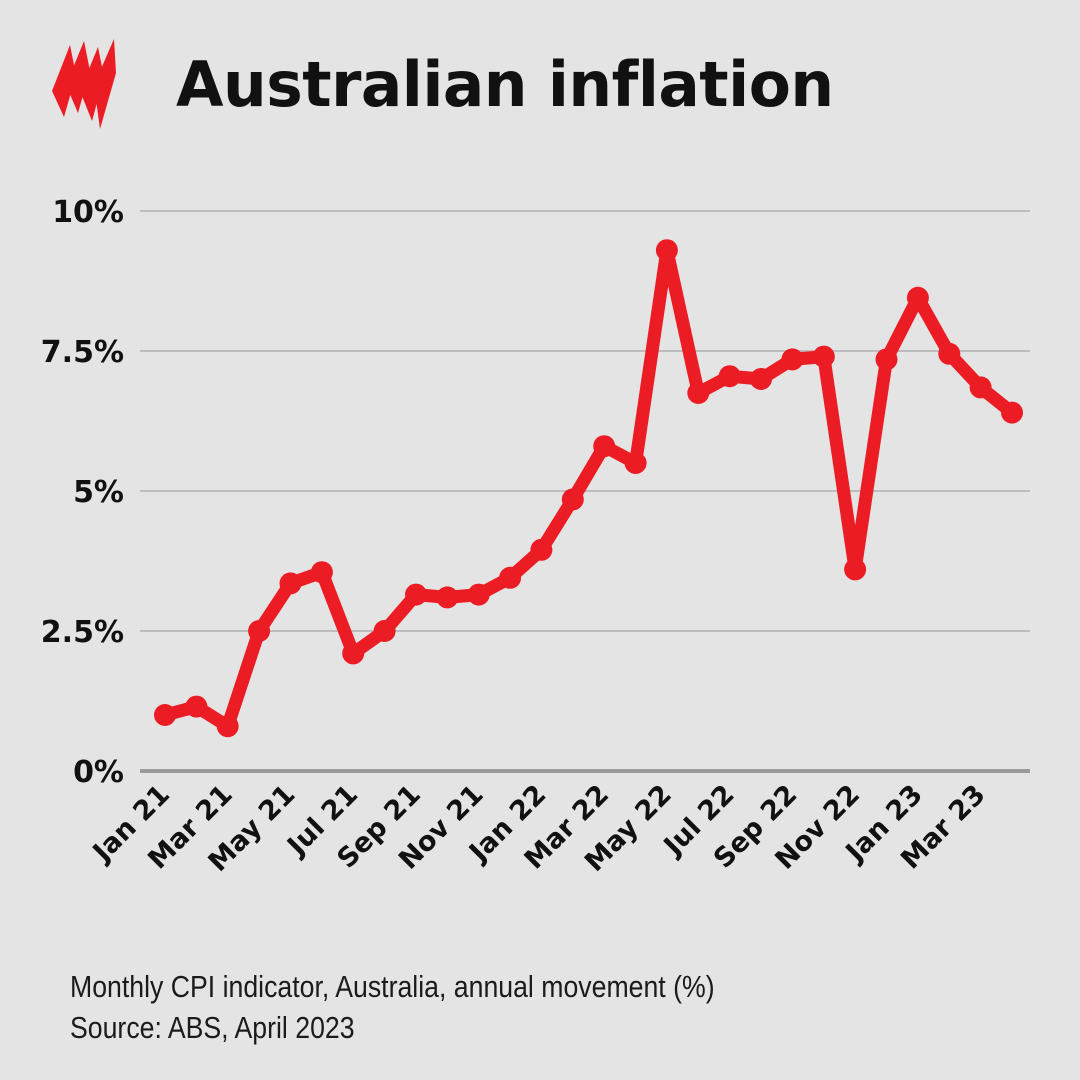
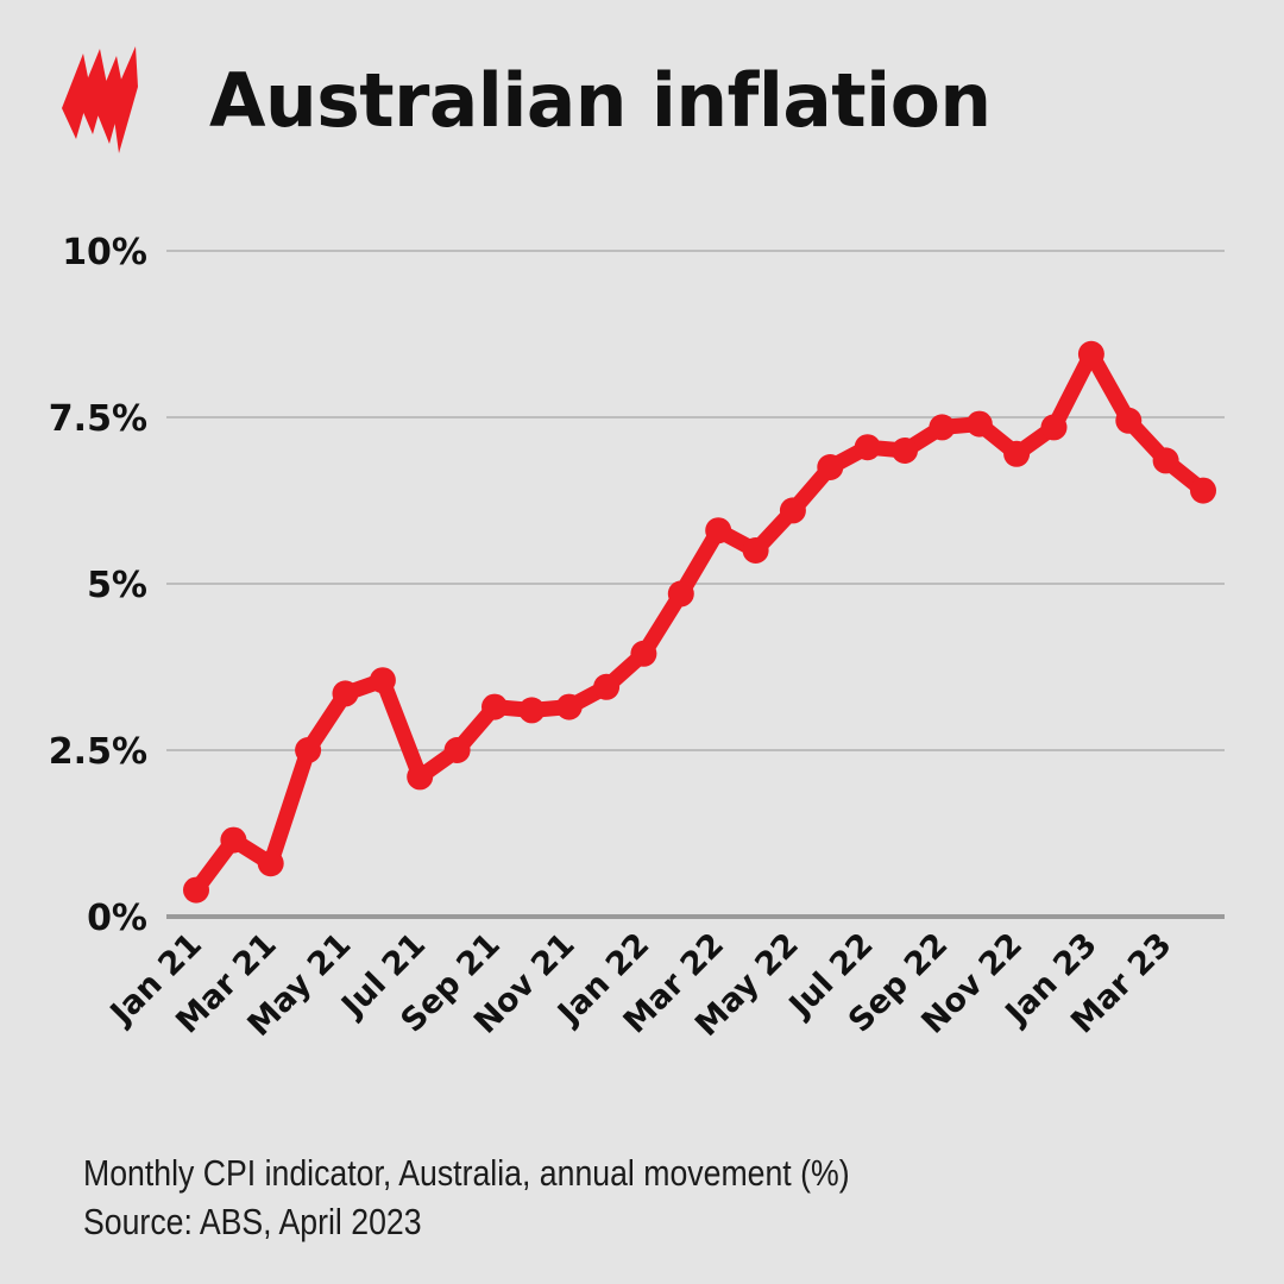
Jan 21: 1.0% -> 0.4%
May 22: 9.3% -> 6.1%
Nov 22: 3.6% -> 7.0%
